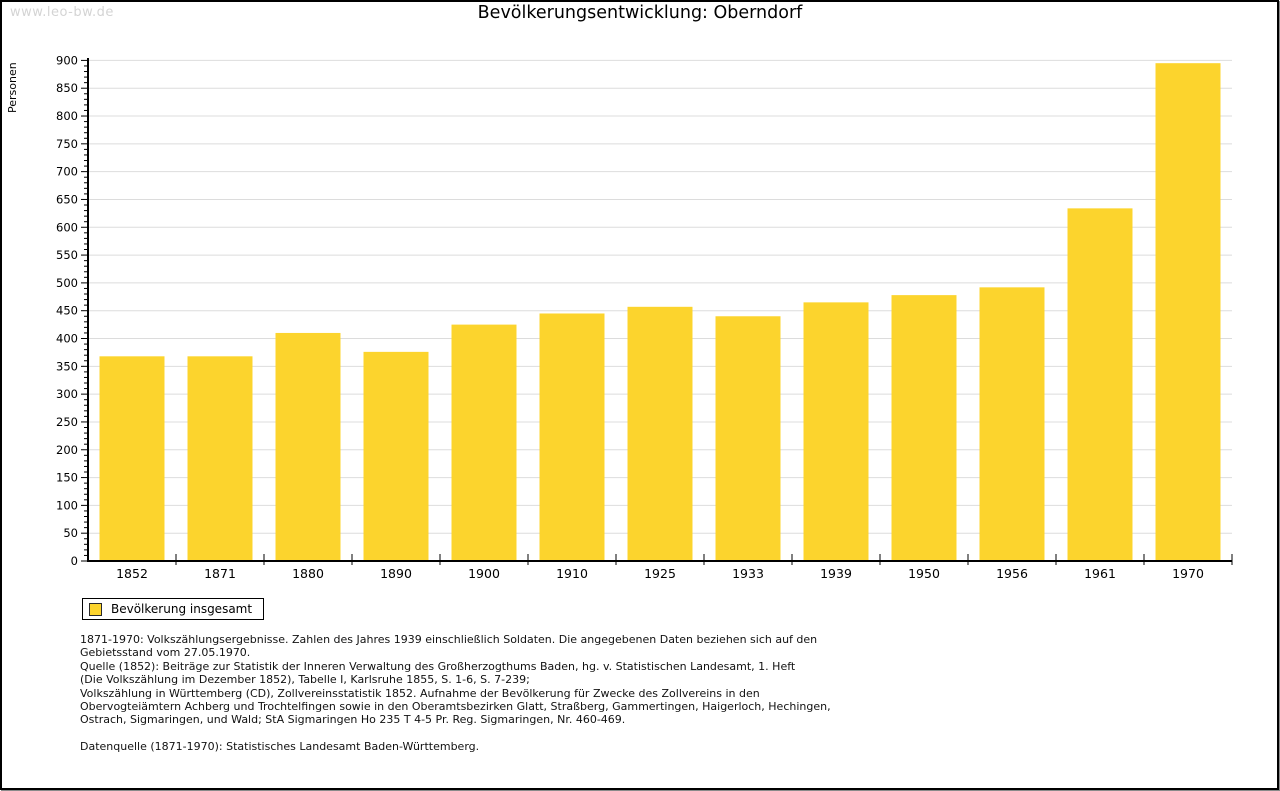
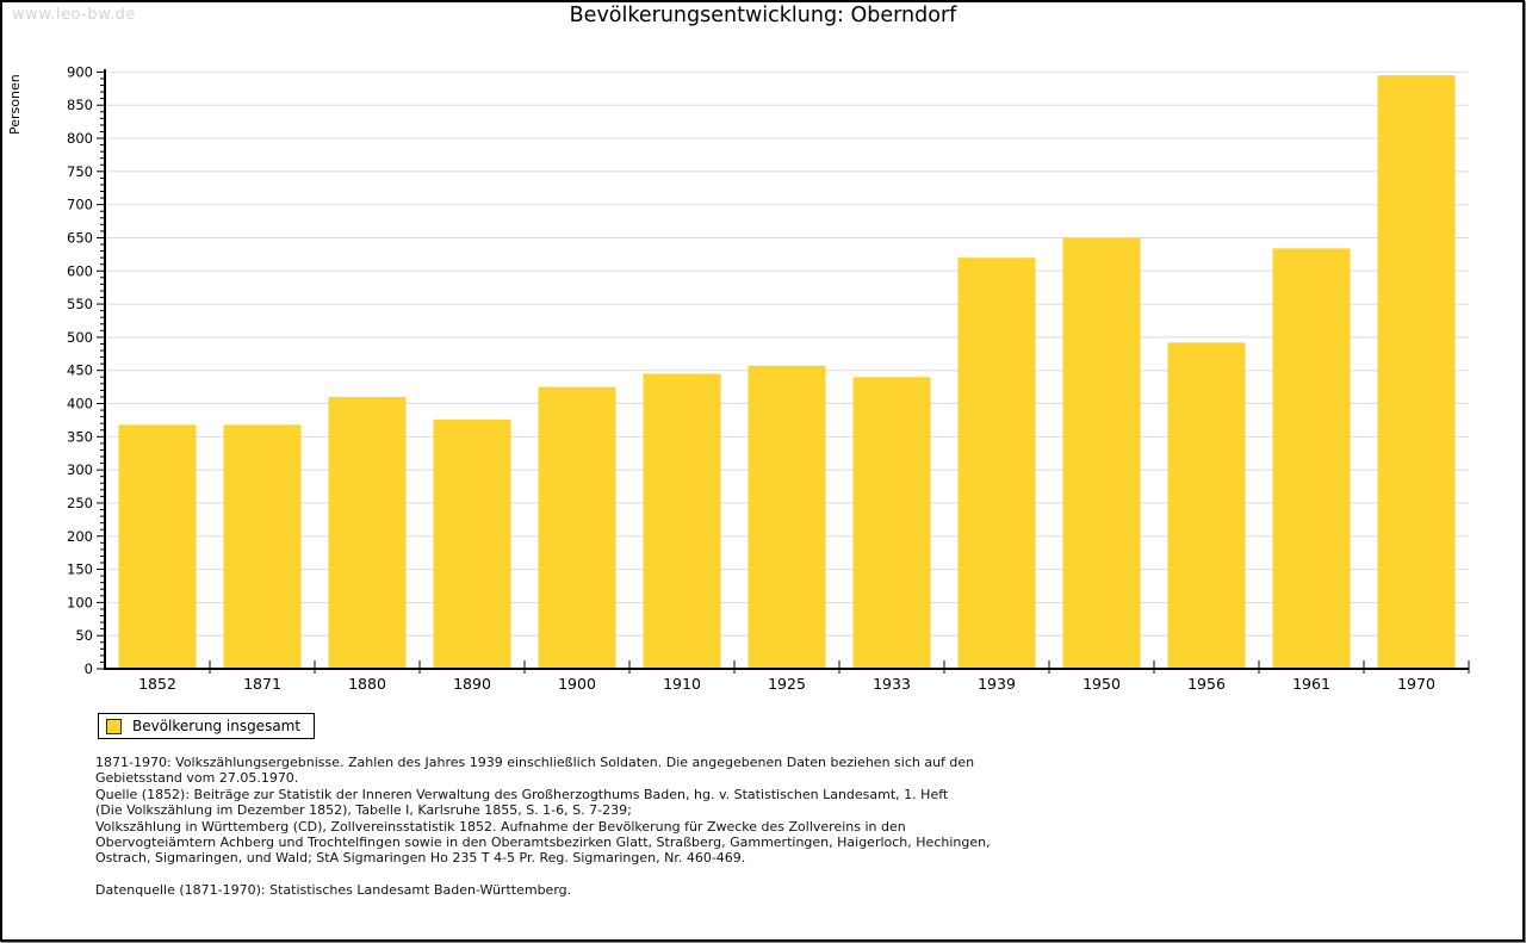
1939: 460 -> 620
1950: 480 -> 650
